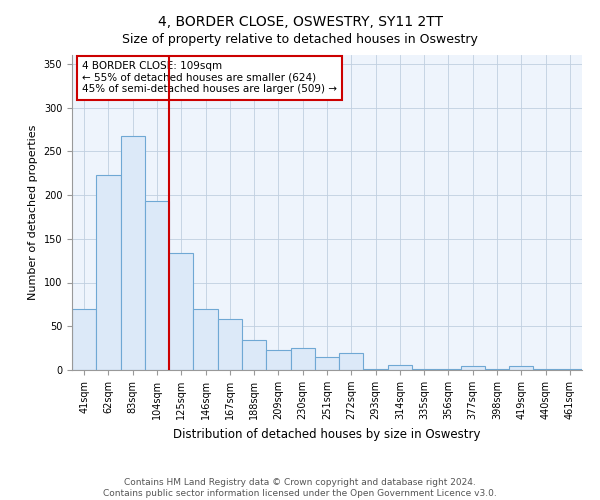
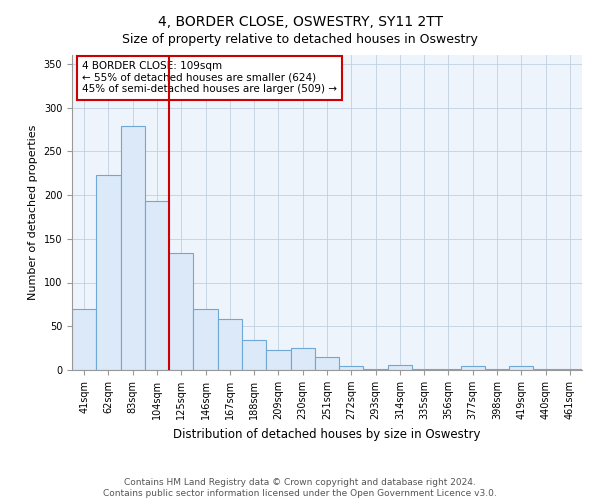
83sqm: 268 -> 279
272sqm: 20 -> 5
